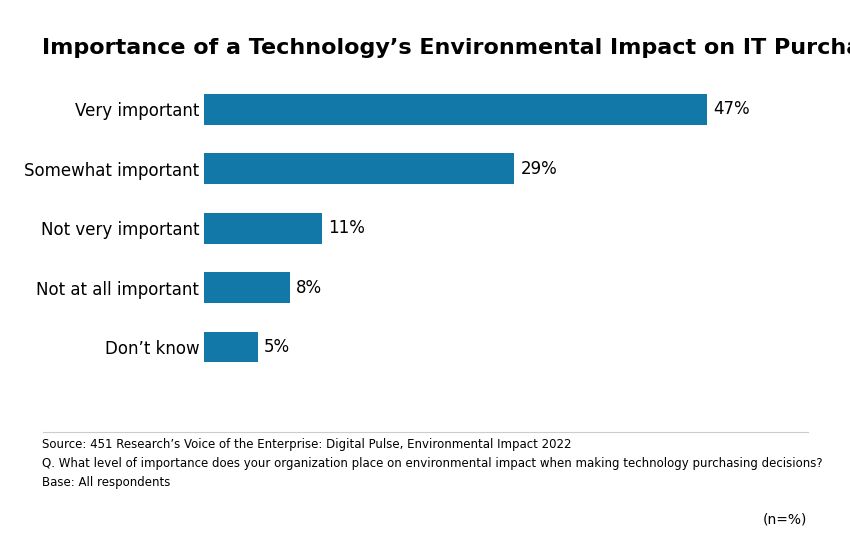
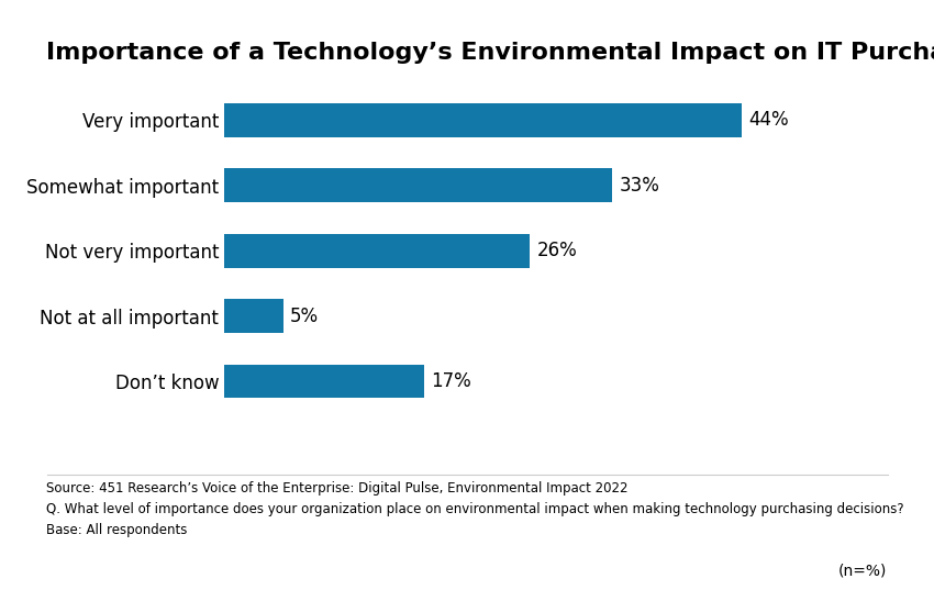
Very important: 47% -> 44%
Somewhat important: 29% -> 33%
Not very important: 11% -> 26%
Not at all important: 8% -> 5%
Don’t know: 5% -> 17%
